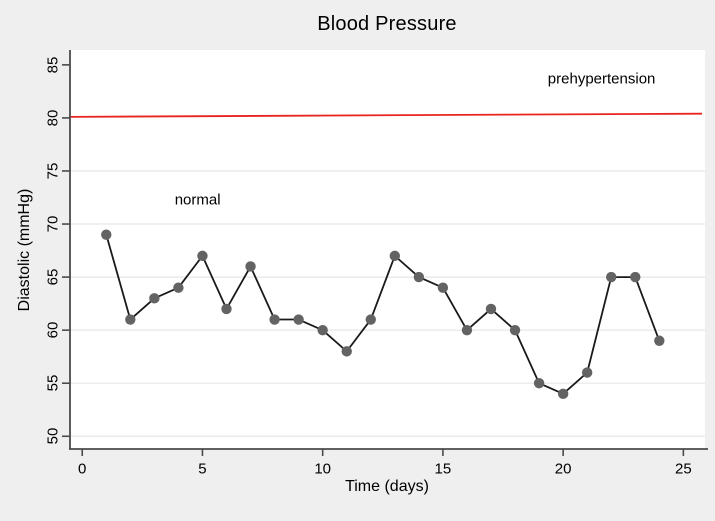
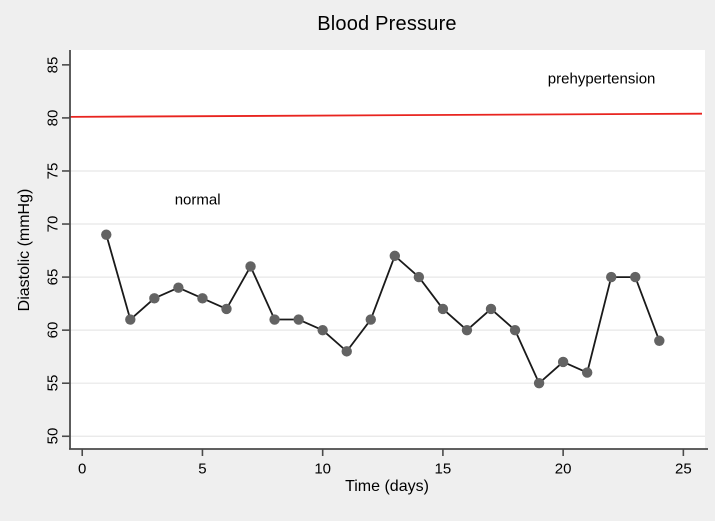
5: 67 -> 63
15: 64 -> 62
20: 54 -> 57
